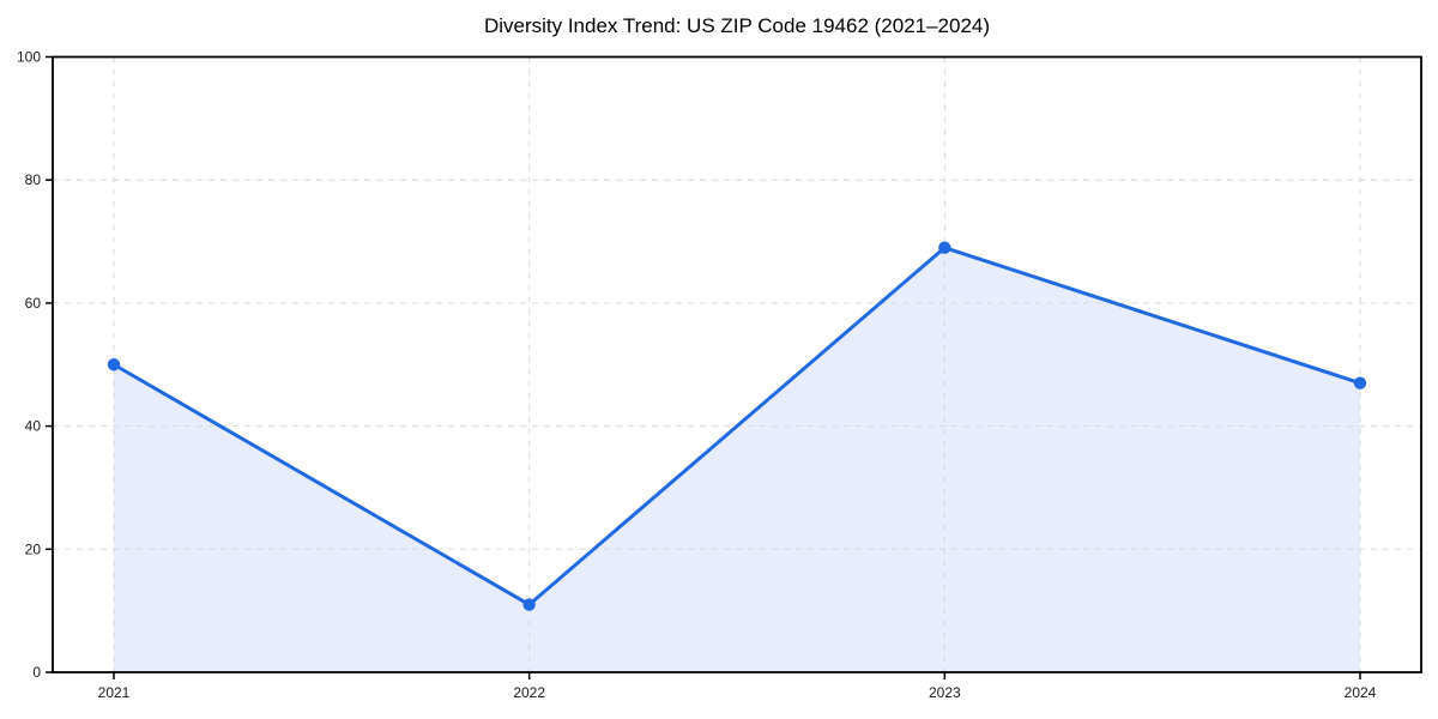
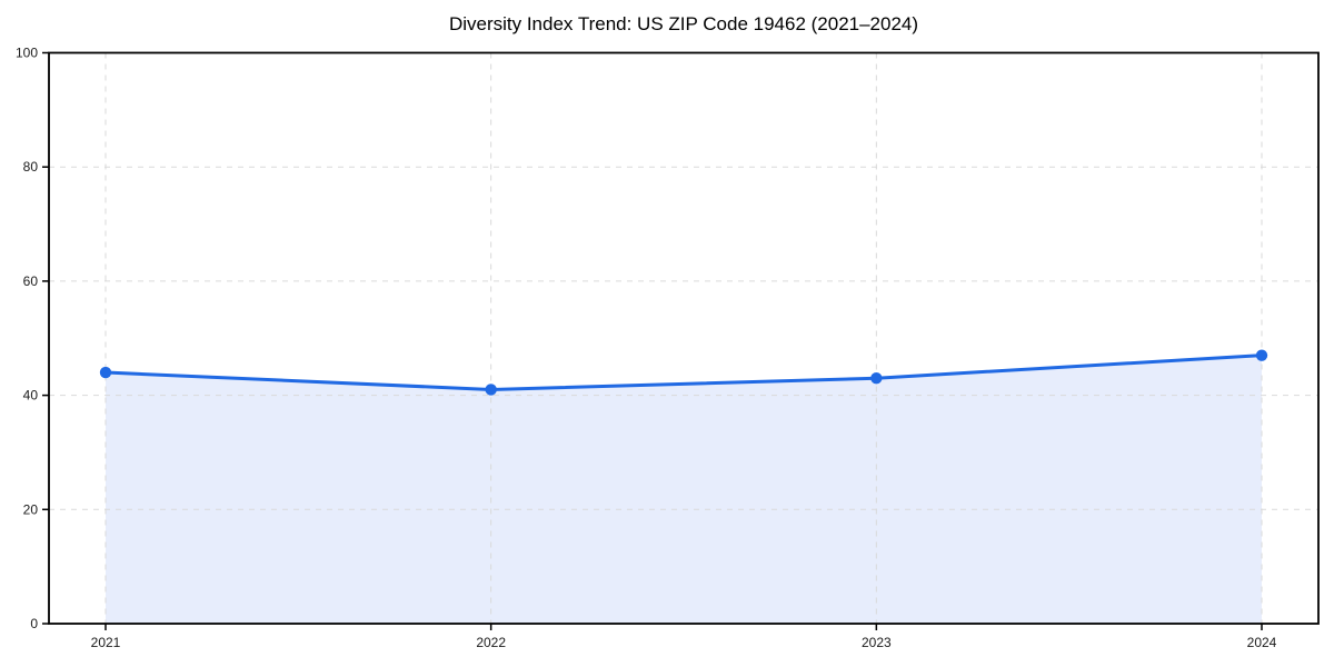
2021: 50 -> 44
2022: 11 -> 41
2023: 69 -> 43
